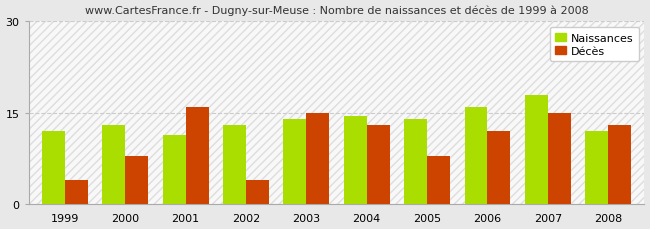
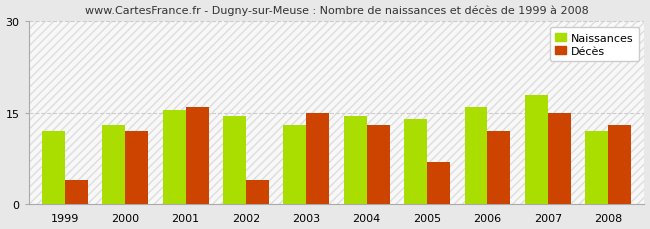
Décès/2000: 8 -> 12
Naissances/2001: 11.4 -> 15.5
Naissances/2002: 13.0 -> 14.5
Naissances/2003: 14.0 -> 13.0
Décès/2005: 8 -> 7
